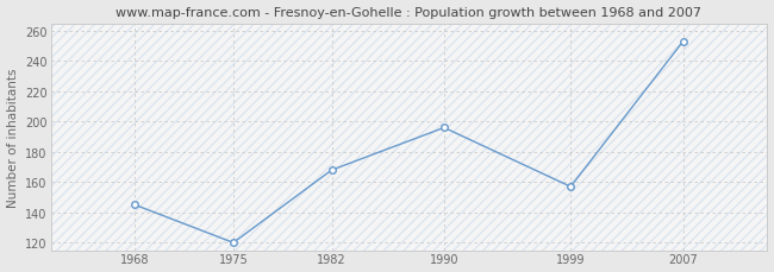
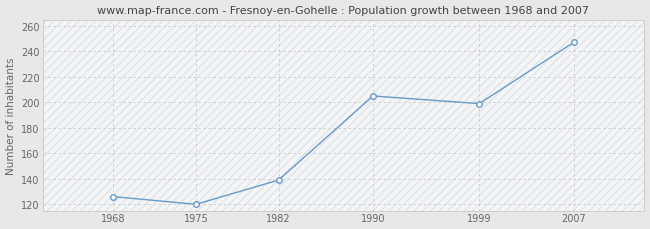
1968: 145 -> 126
1982: 168 -> 139
1990: 196 -> 205
1999: 157 -> 199
2007: 253 -> 247
